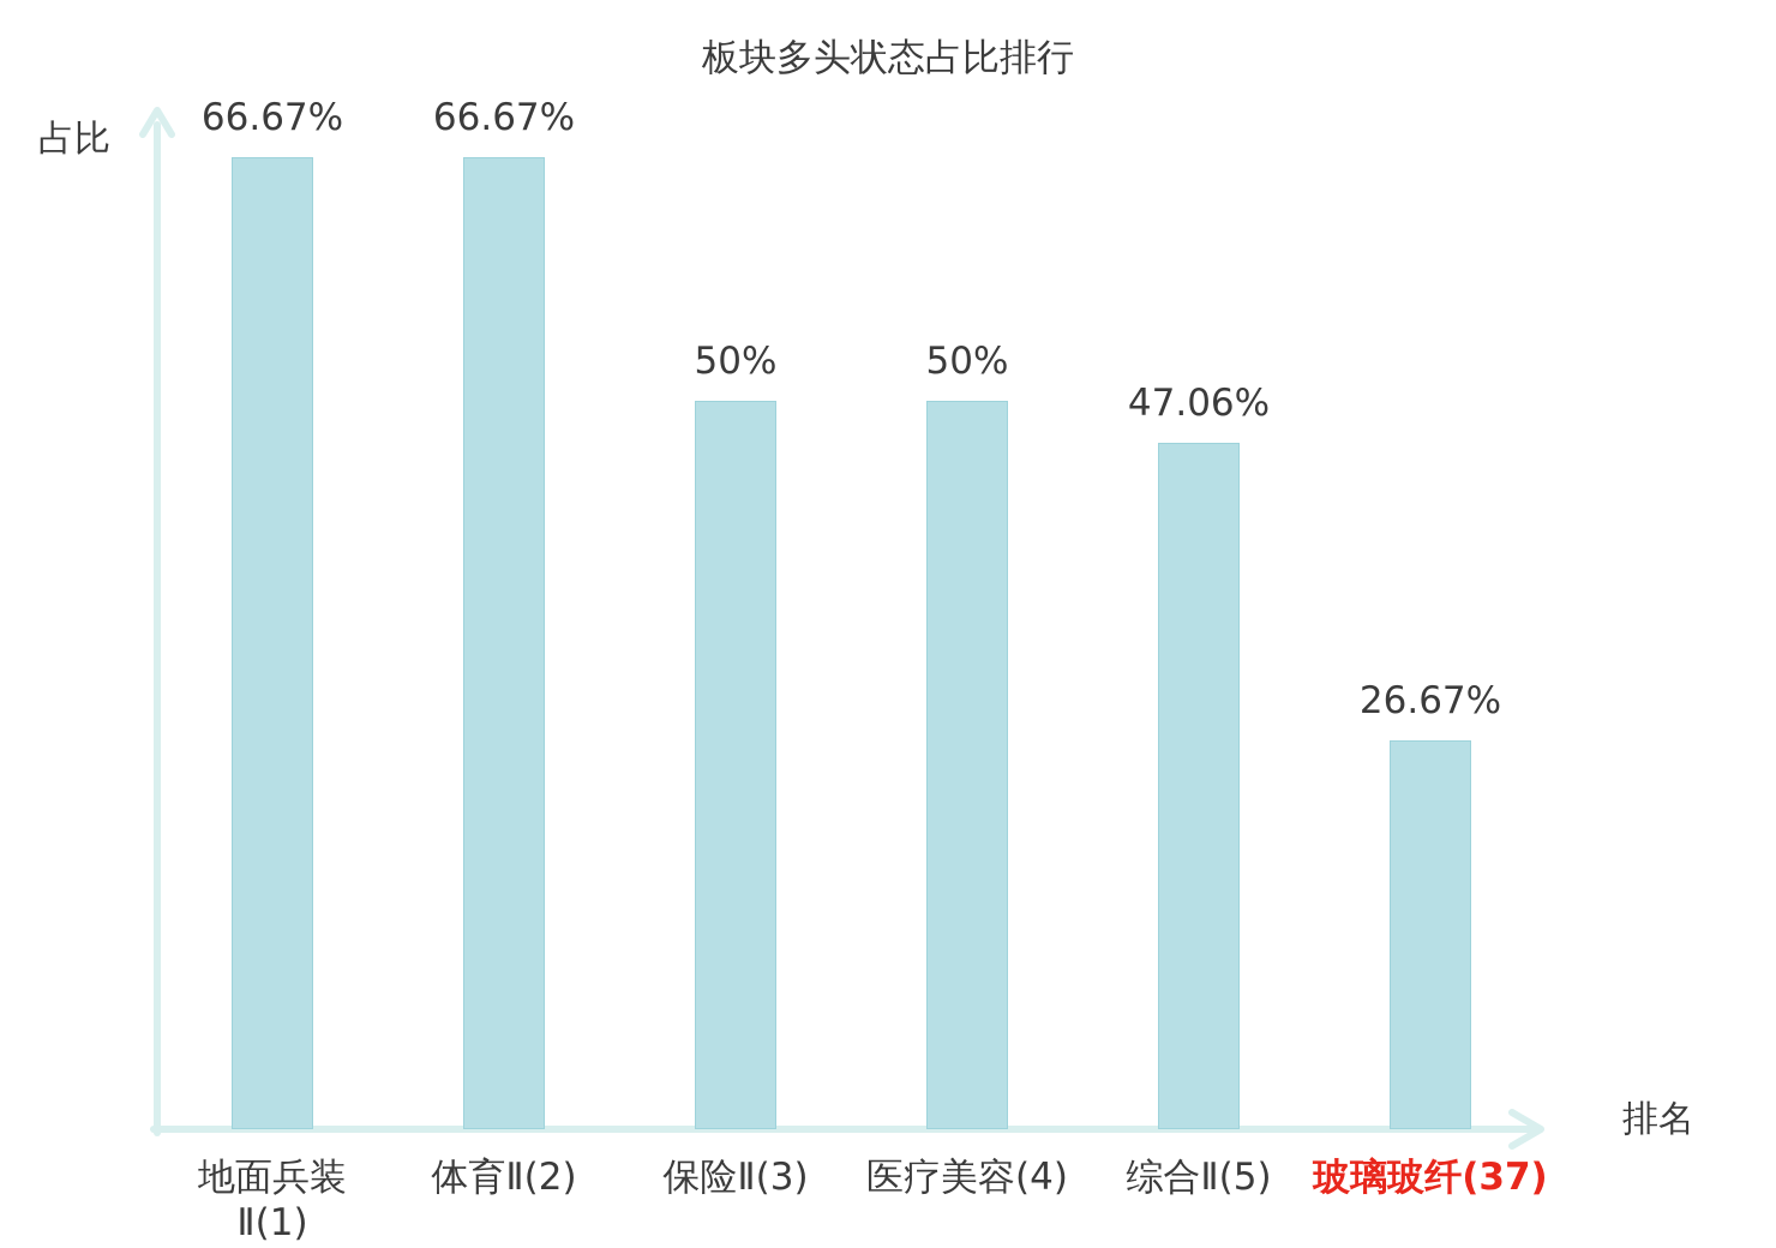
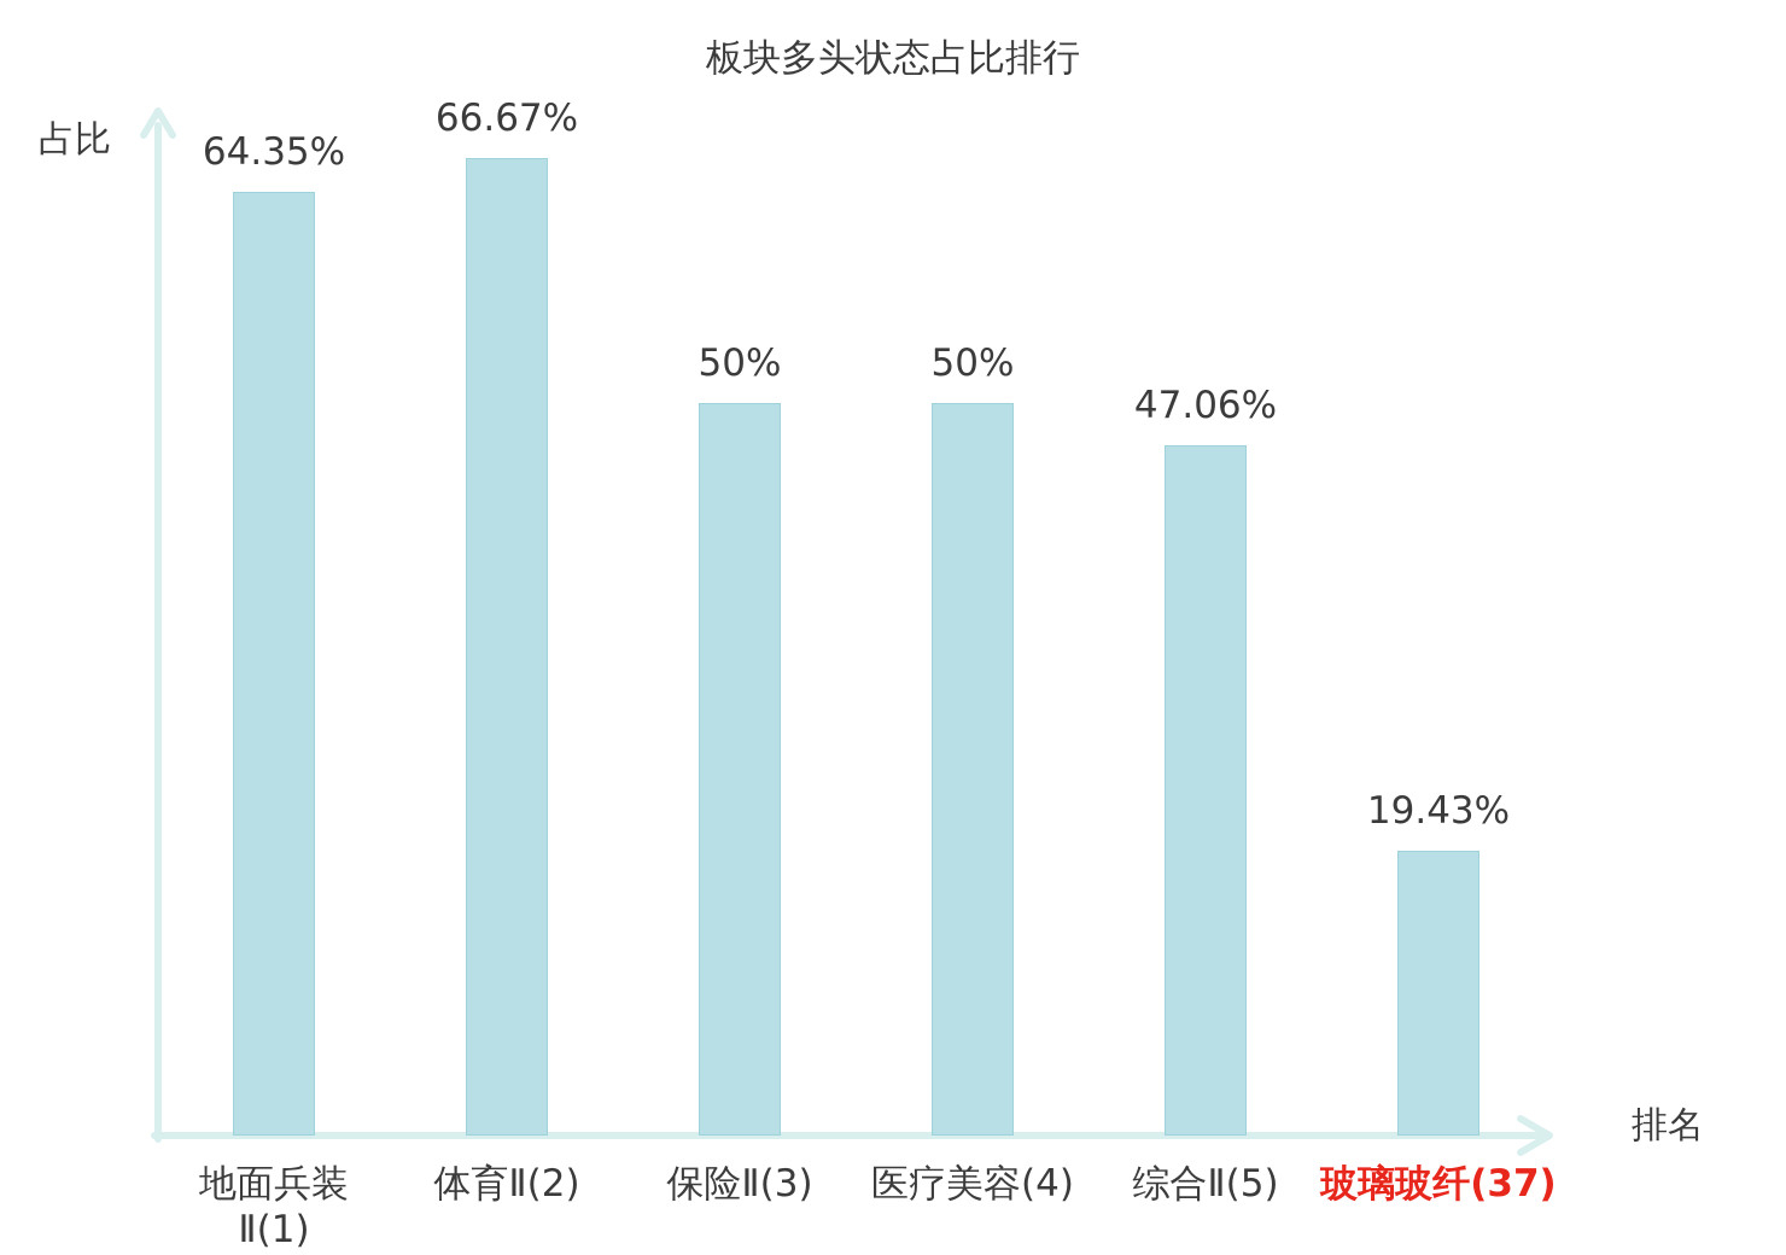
地面兵装 Ⅱ(1): 66.67% -> 64.35%
玻璃玻纤(37): 26.67% -> 19.43%
